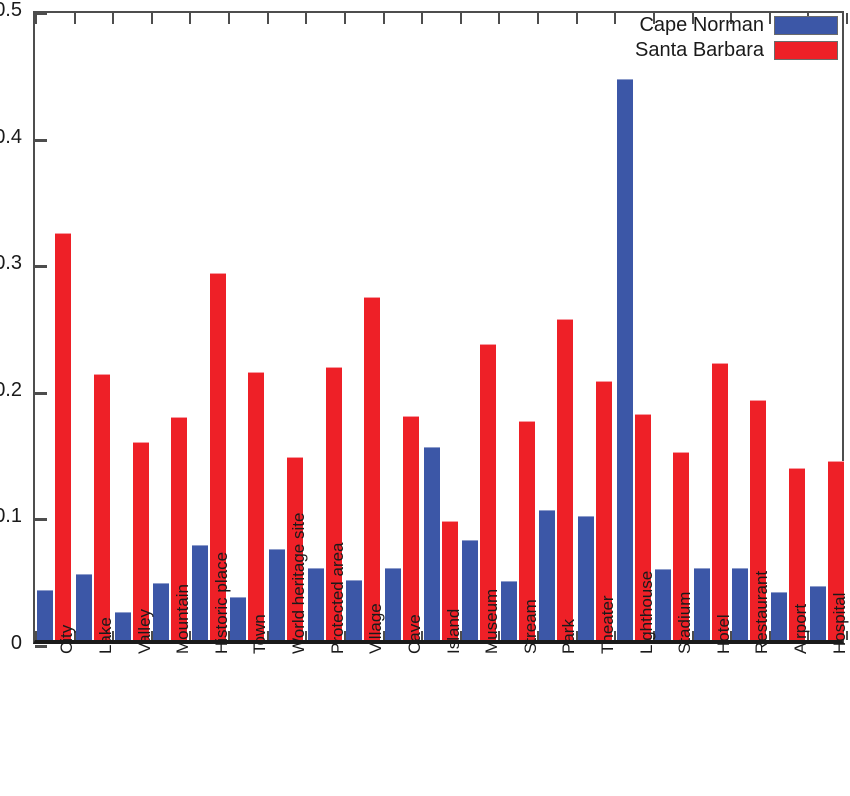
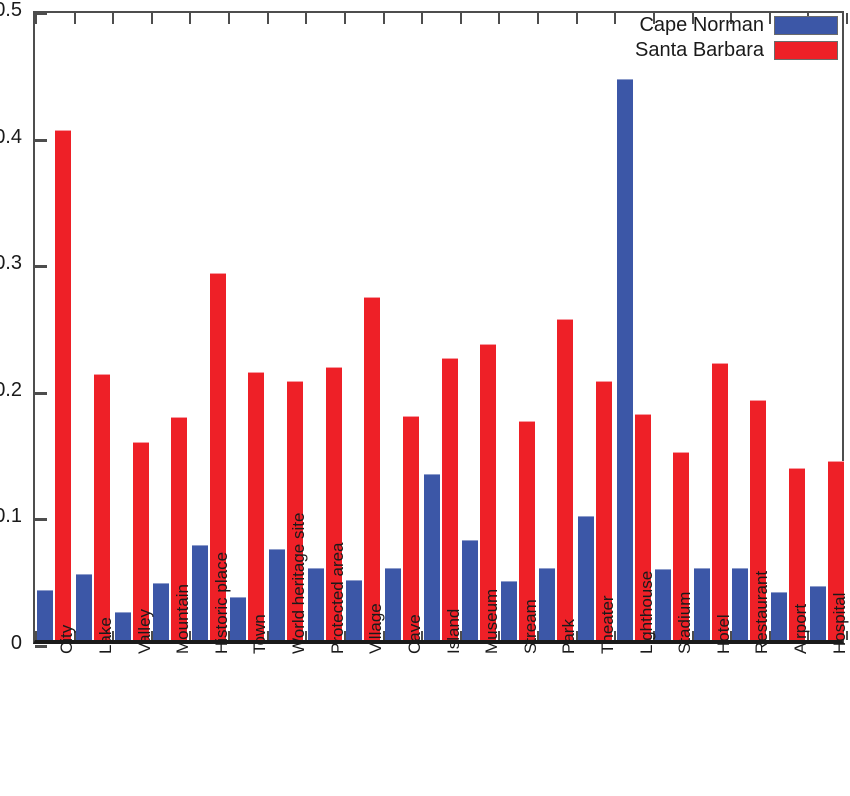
Santa Barbara/City: 0.321 -> 0.402
Santa Barbara/World heritage site: 0.144 -> 0.204
Cape Norman/Island: 0.152 -> 0.130
Santa Barbara/Island: 0.093 -> 0.222
Cape Norman/Park: 0.102 -> 0.056
